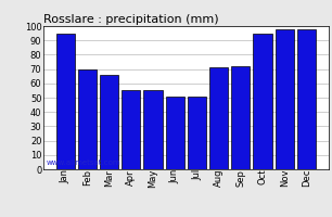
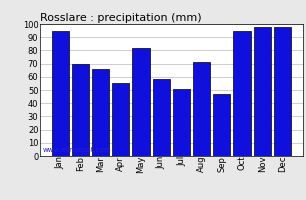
May: 55 -> 82
Jun: 51 -> 58
Sep: 72 -> 47
